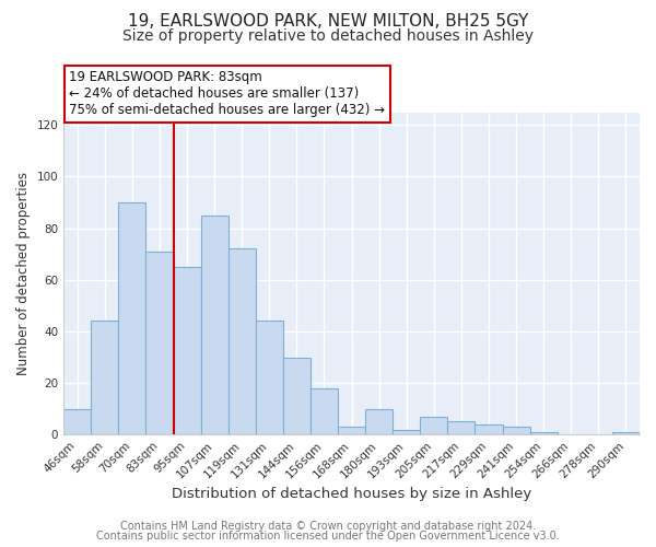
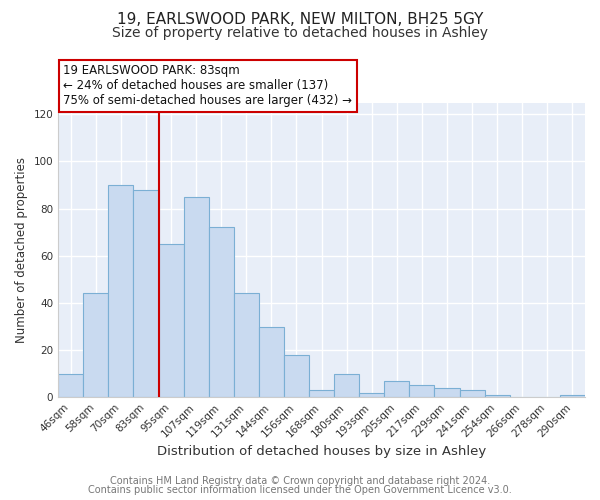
83sqm: 71 -> 88
